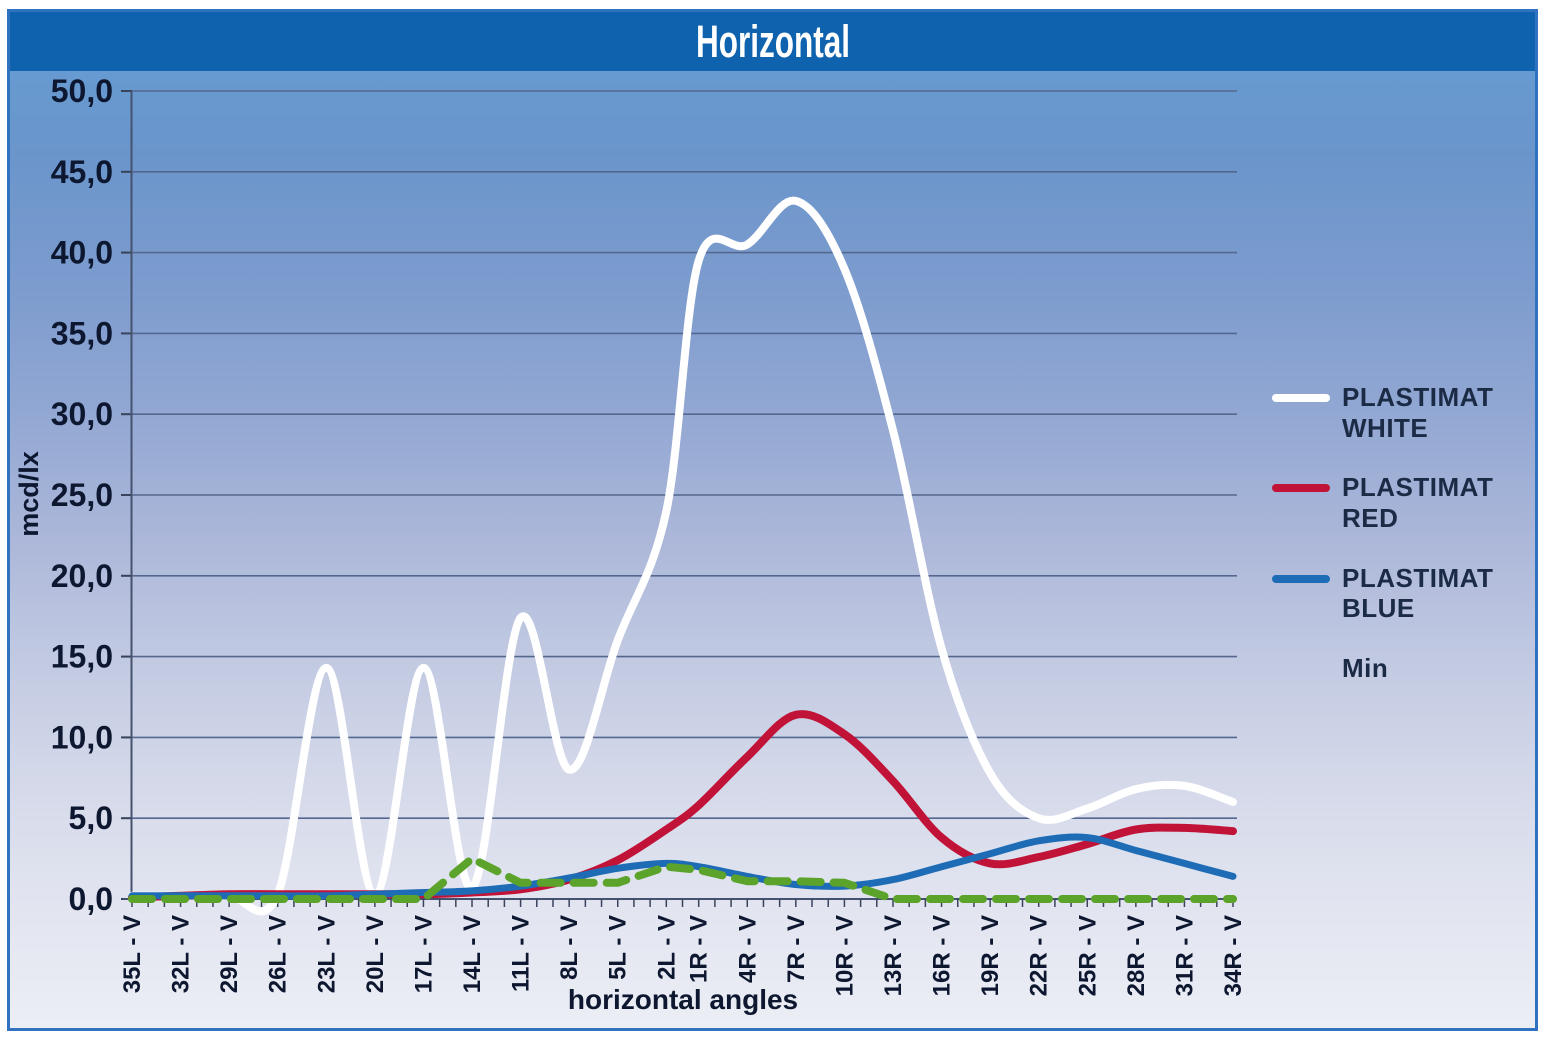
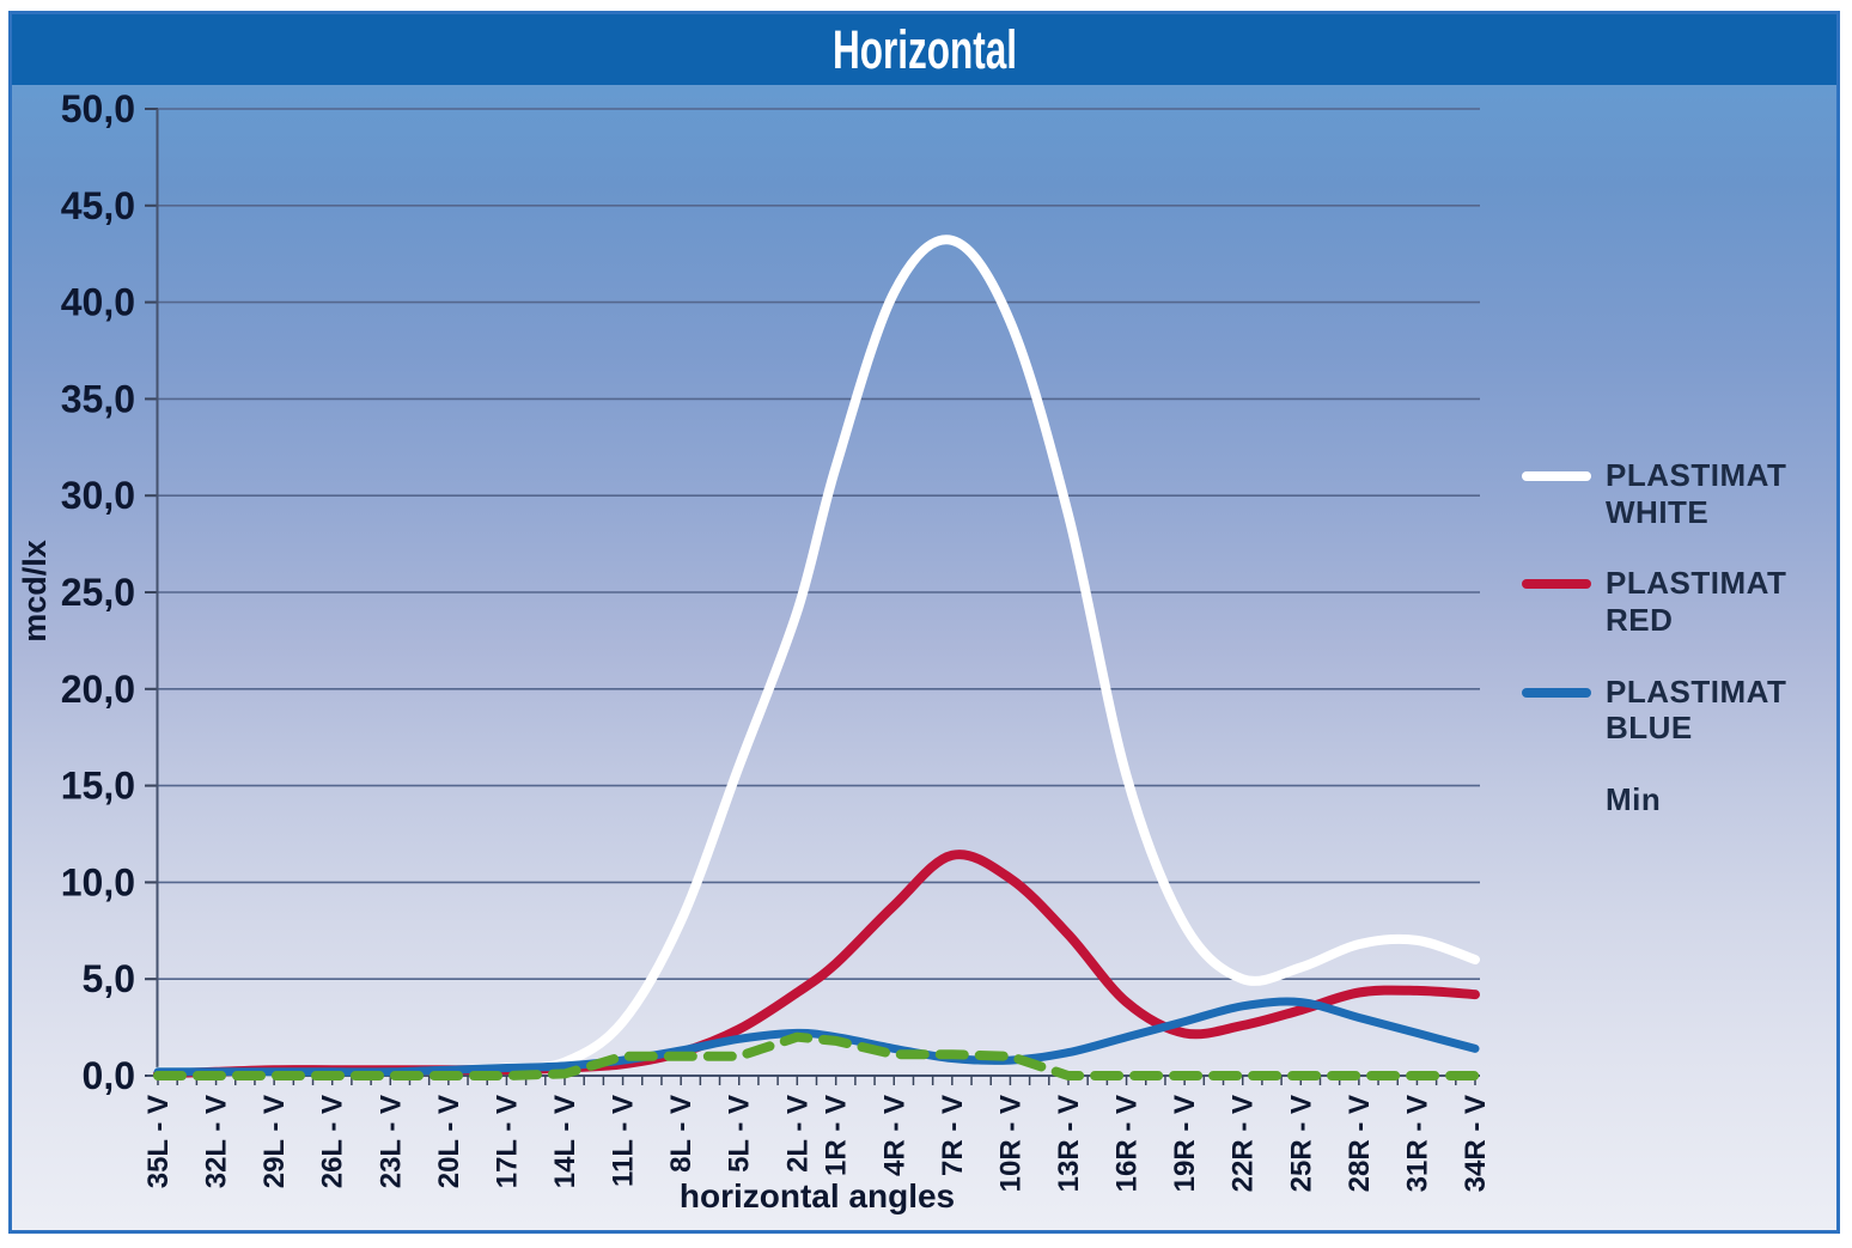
PLASTIMAT WHITE/23L - V: 14,3 -> 0,3
PLASTIMAT WHITE/17L - V: 14,3 -> 0,4
Min/14L - V: 2,5 -> 0,1
PLASTIMAT WHITE/11L - V: 17,4 -> 2,8
PLASTIMAT WHITE/1R - V: 39,5 -> 31,5
